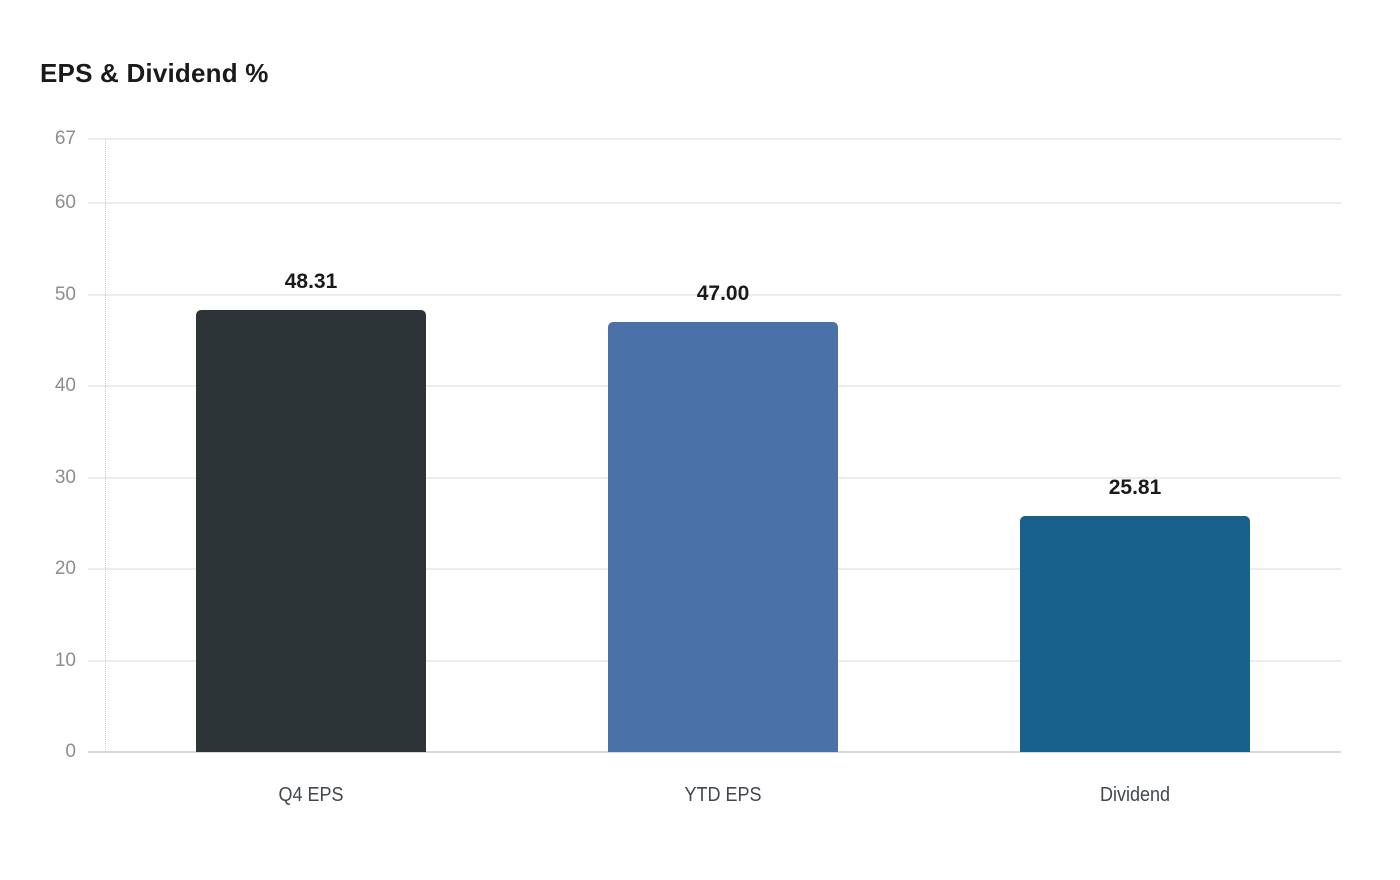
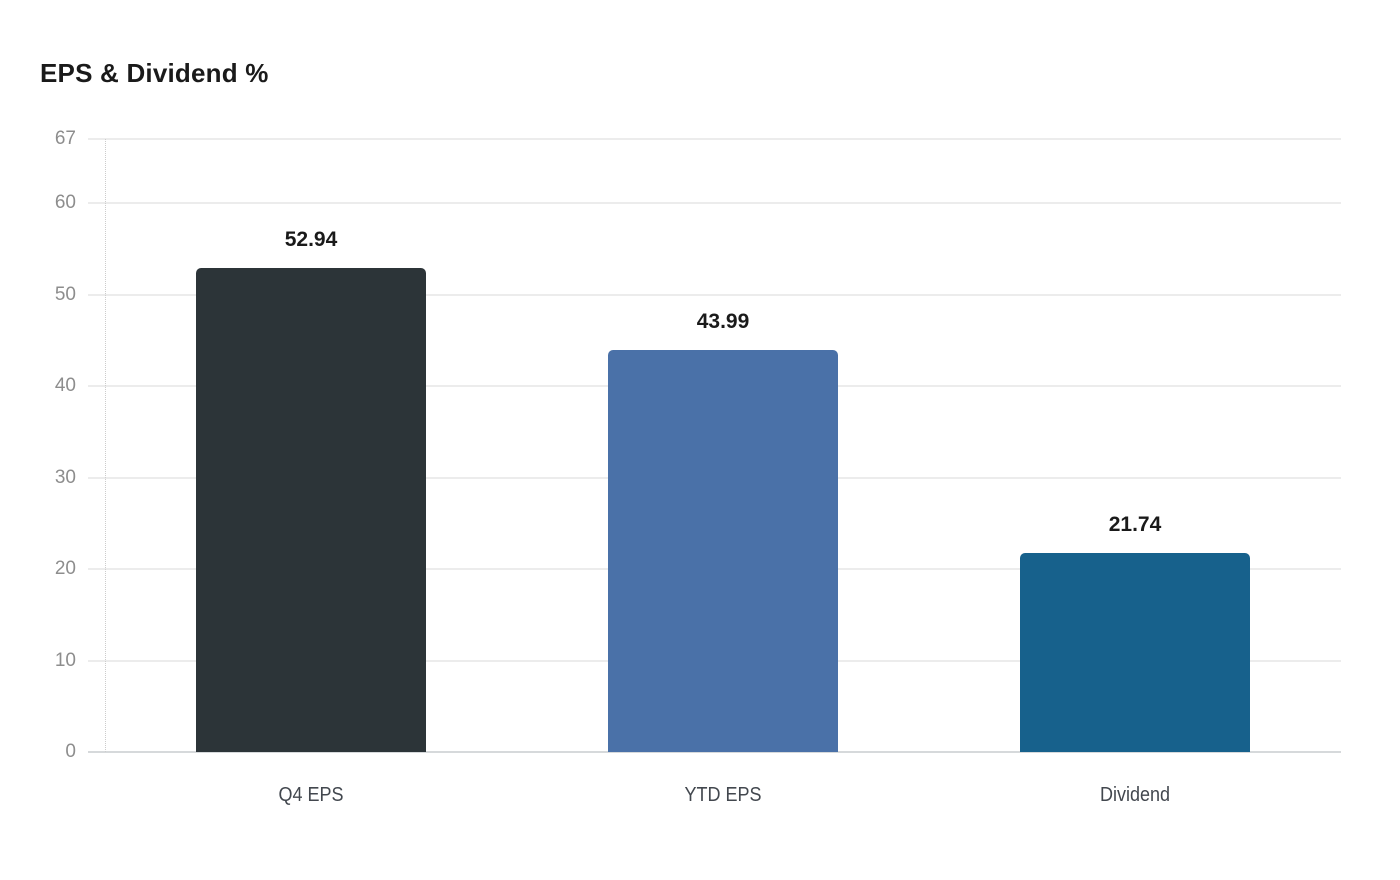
Q4 EPS: 48.31 -> 52.94
YTD EPS: 47.00 -> 43.99
Dividend: 25.81 -> 21.74
